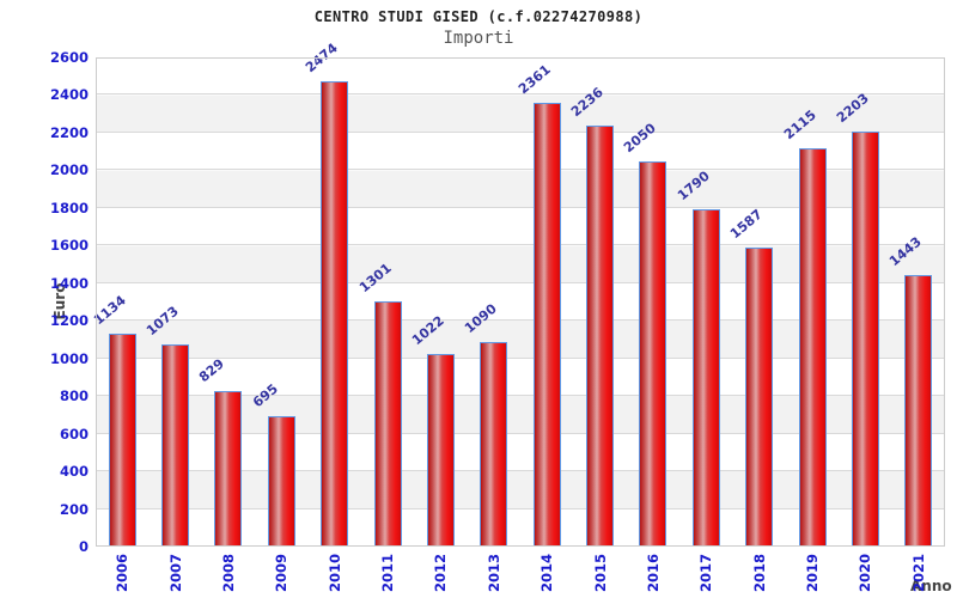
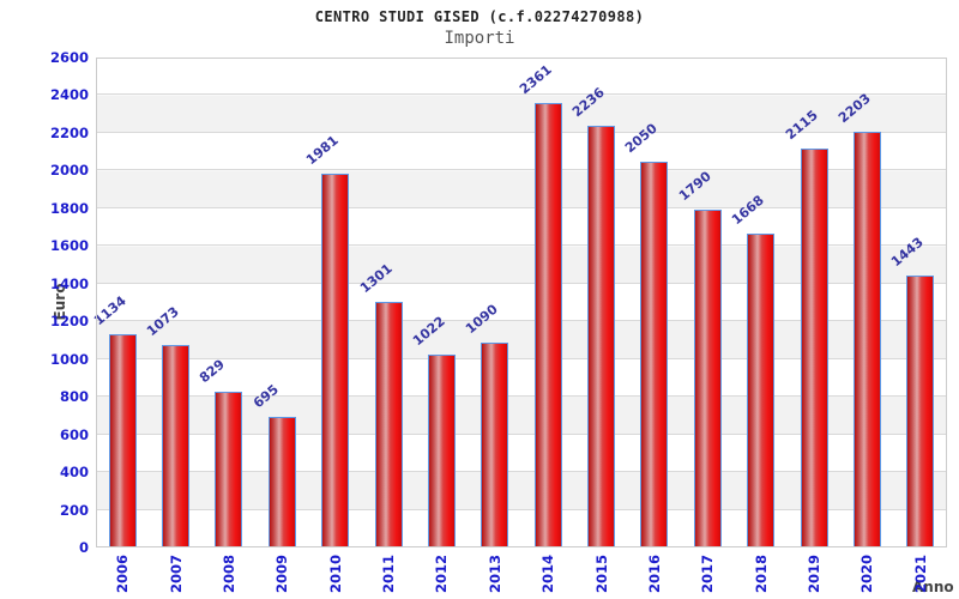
2010: 2474 -> 1981
2018: 1587 -> 1668
